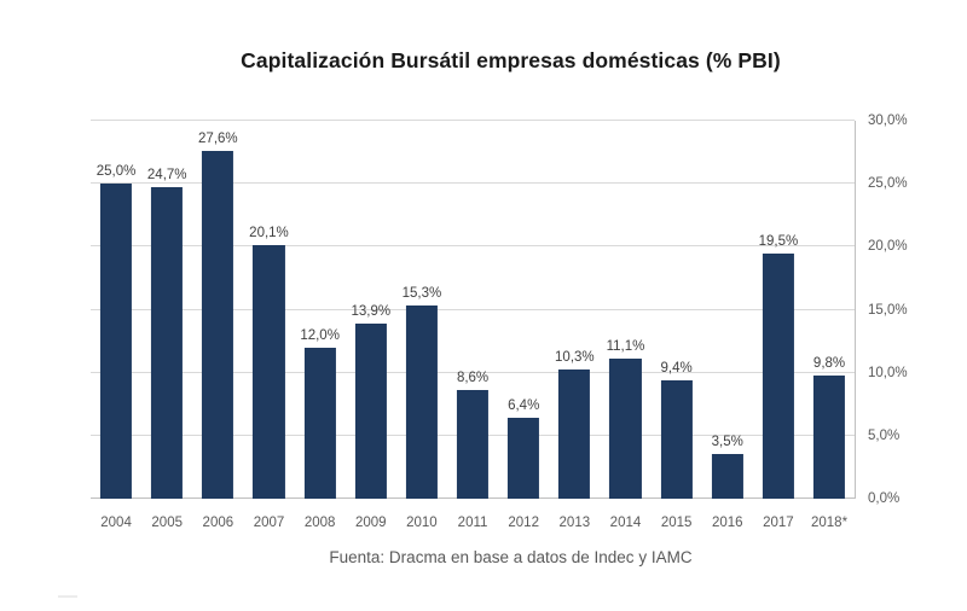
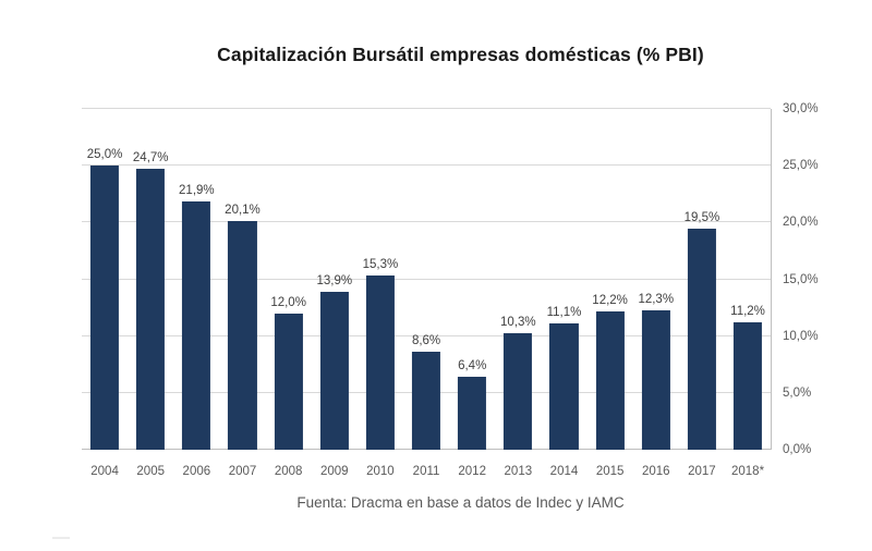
2006: 27,6% -> 21,9%
2015: 9,4% -> 12,2%
2016: 3,5% -> 12,3%
2018*: 9,8% -> 11,2%
